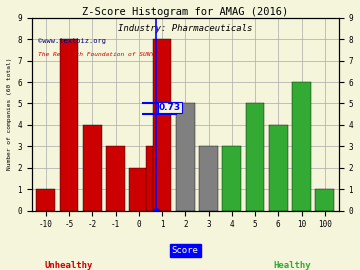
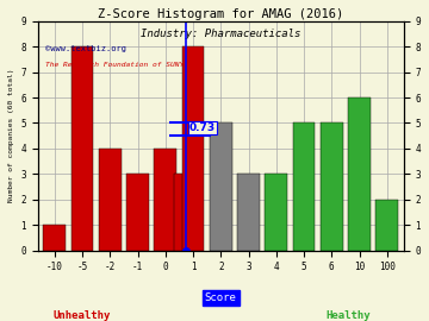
0: 2 -> 4
6: 4 -> 5
100: 1 -> 2
